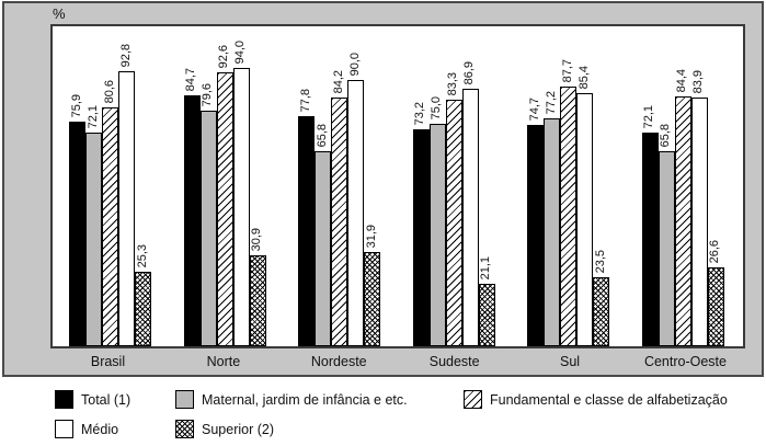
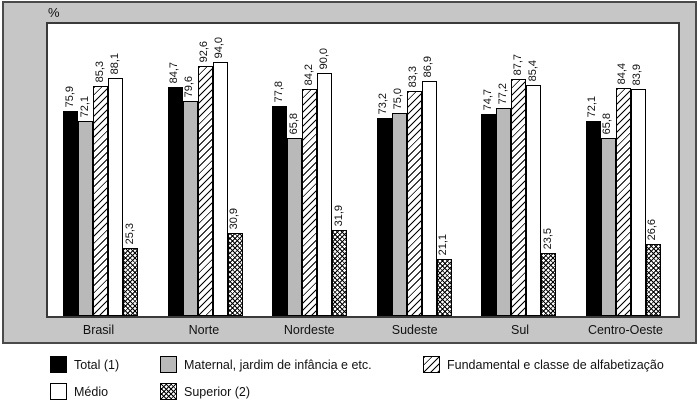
Fundamental e classe de alfabetização/Brasil: 80,6 -> 85,3
Médio/Brasil: 92,8 -> 88,1
